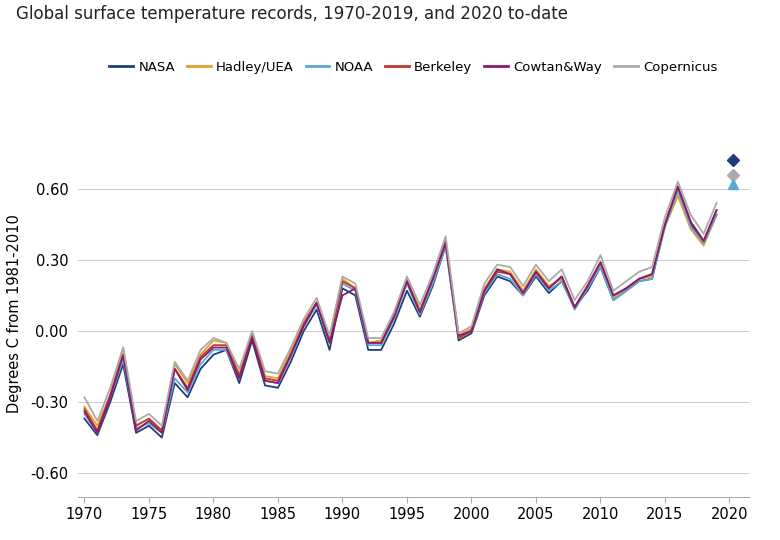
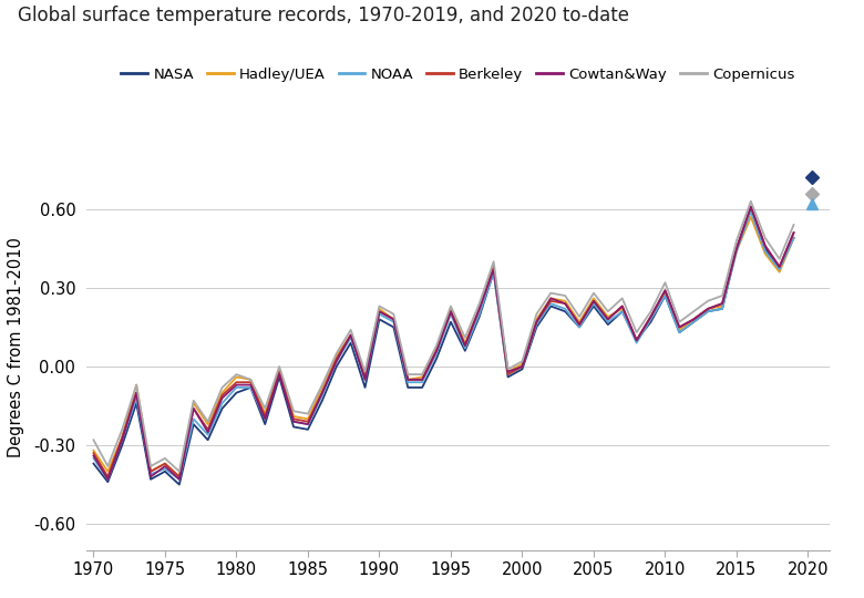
Cowtan&Way/1990: 0.15 -> 0.21
